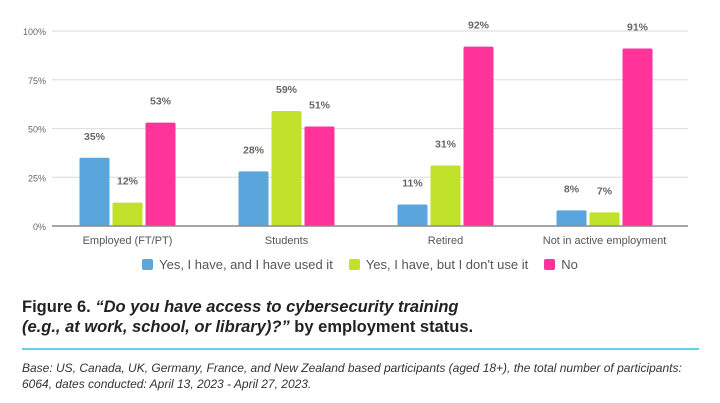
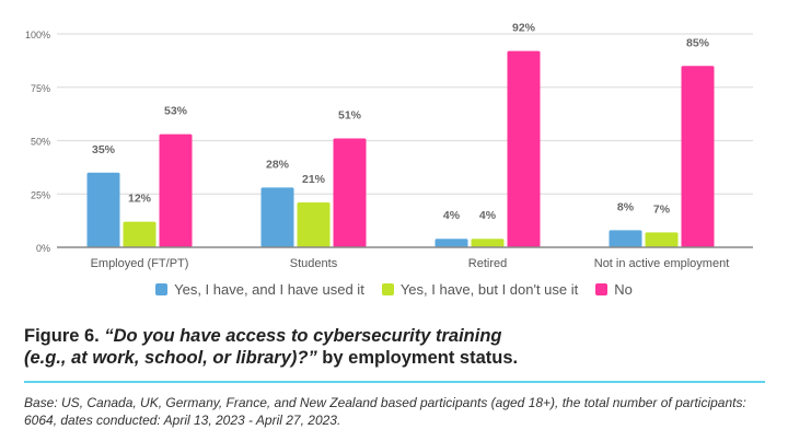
Yes, I have, but I don't use it/Students: 59% -> 21%
Yes, I have, and I have used it/Retired: 11% -> 4%
Yes, I have, but I don't use it/Retired: 31% -> 4%
No/Not in active employment: 91% -> 85%
